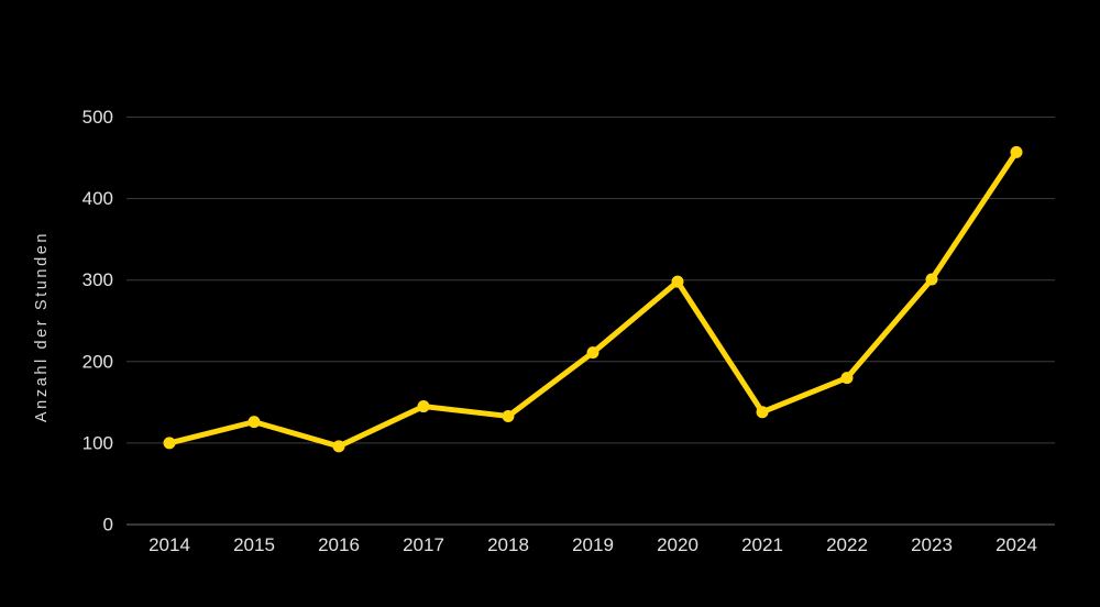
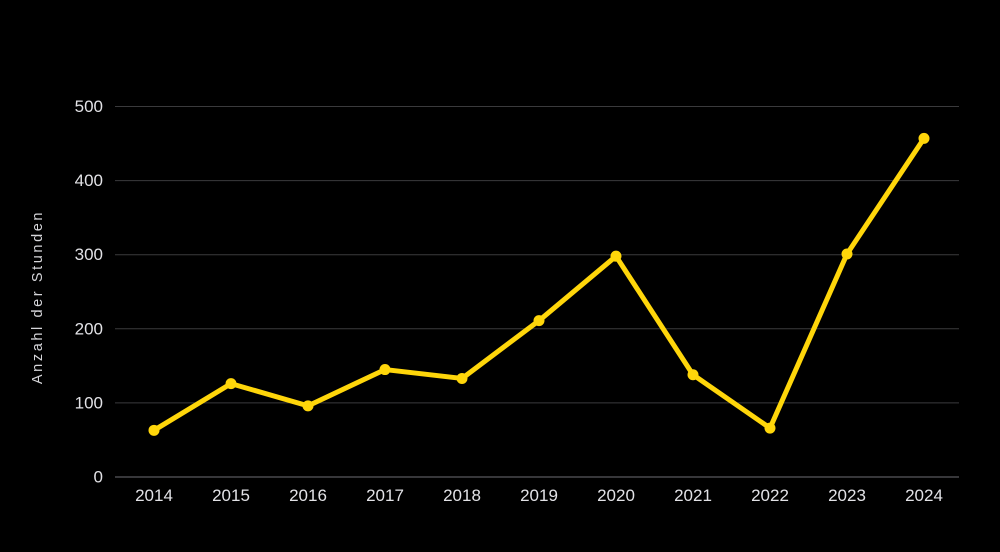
2014: 100 -> 60
2022: 180 -> 70
